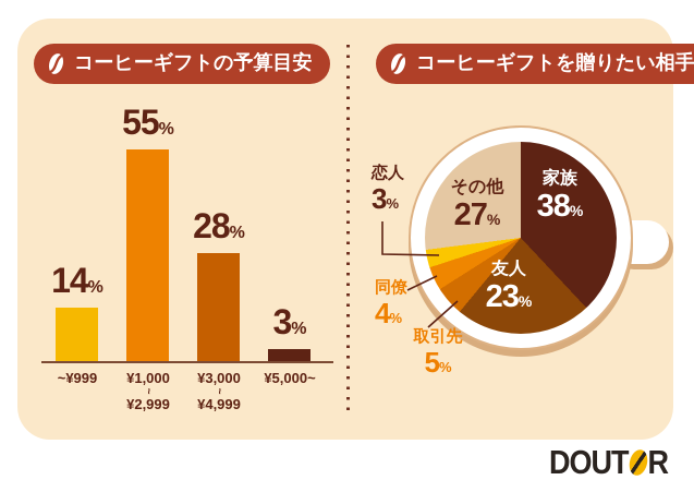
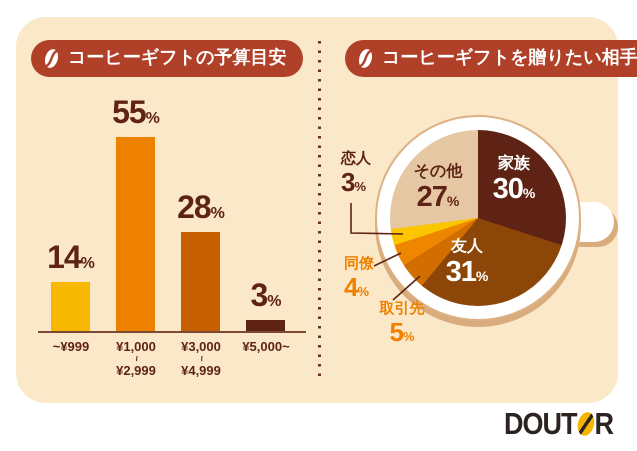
コーヒーギフトを贈りたい相手/家族: 38 -> 30
コーヒーギフトを贈りたい相手/友人: 23 -> 31
